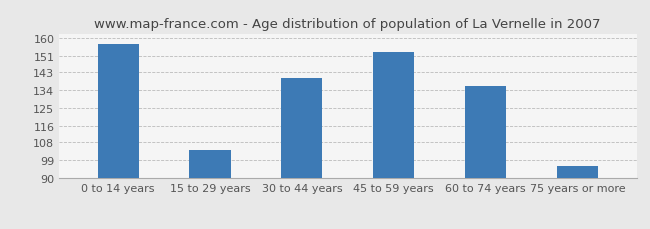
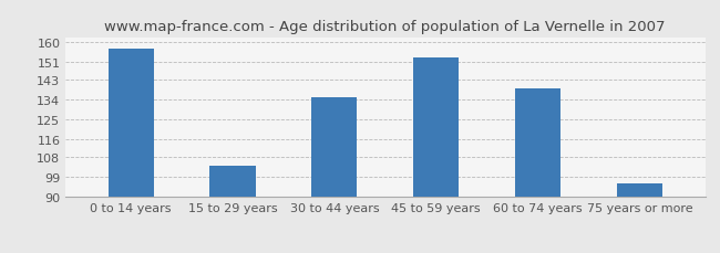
30 to 44 years: 140 -> 135
60 to 74 years: 136 -> 139
